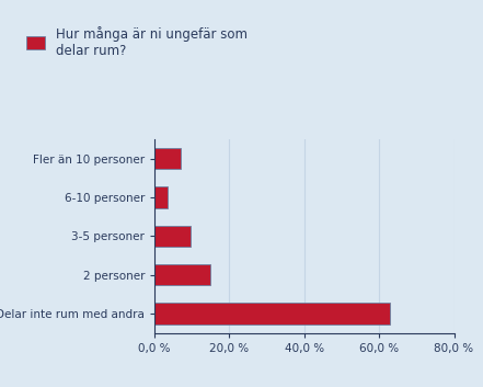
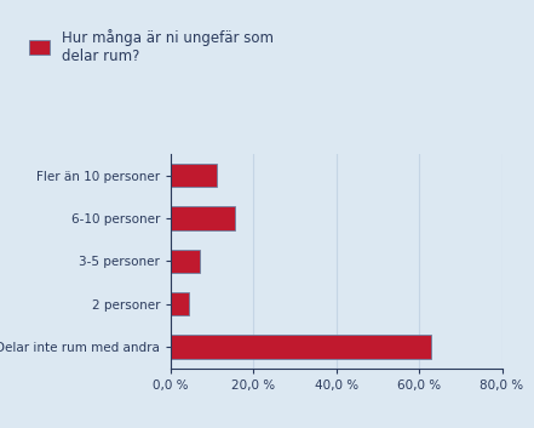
Fler än 10 personer: 7,0 % -> 11,0 %
6-10 personer: 3,5 % -> 15,5 %
3-5 personer: 9,5 % -> 7,0 %
2 personer: 15,0 % -> 4,5 %
